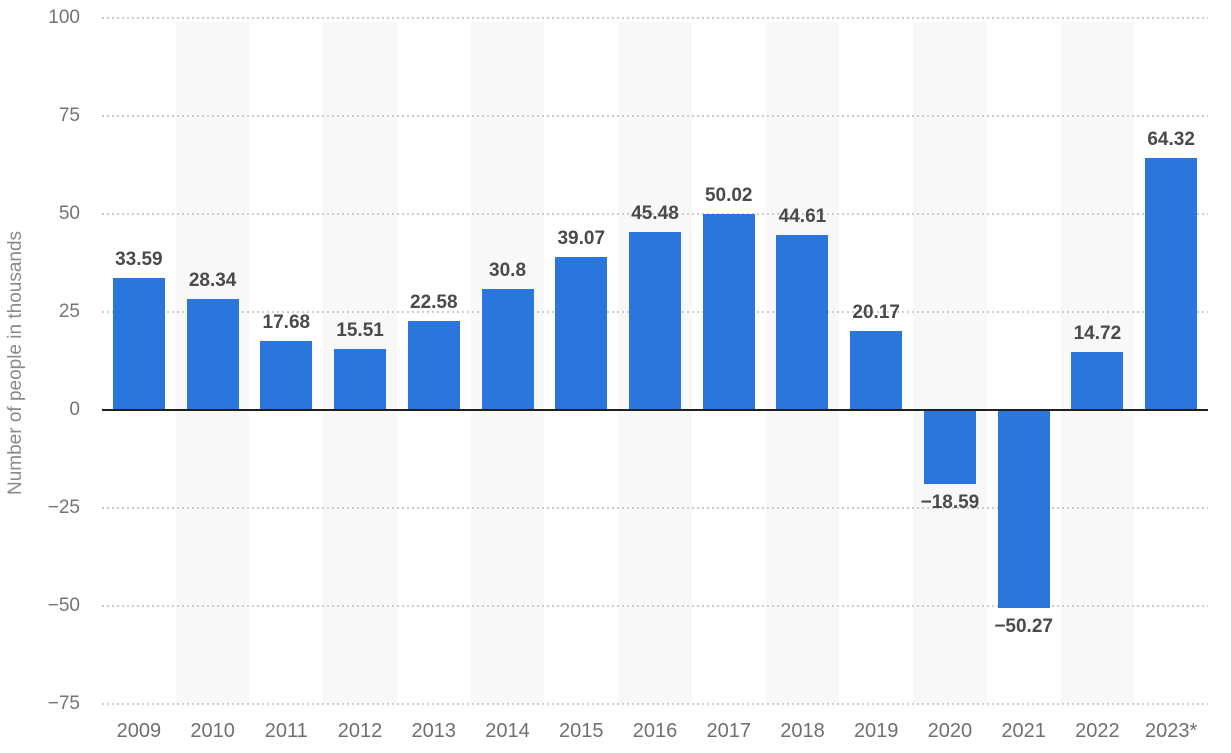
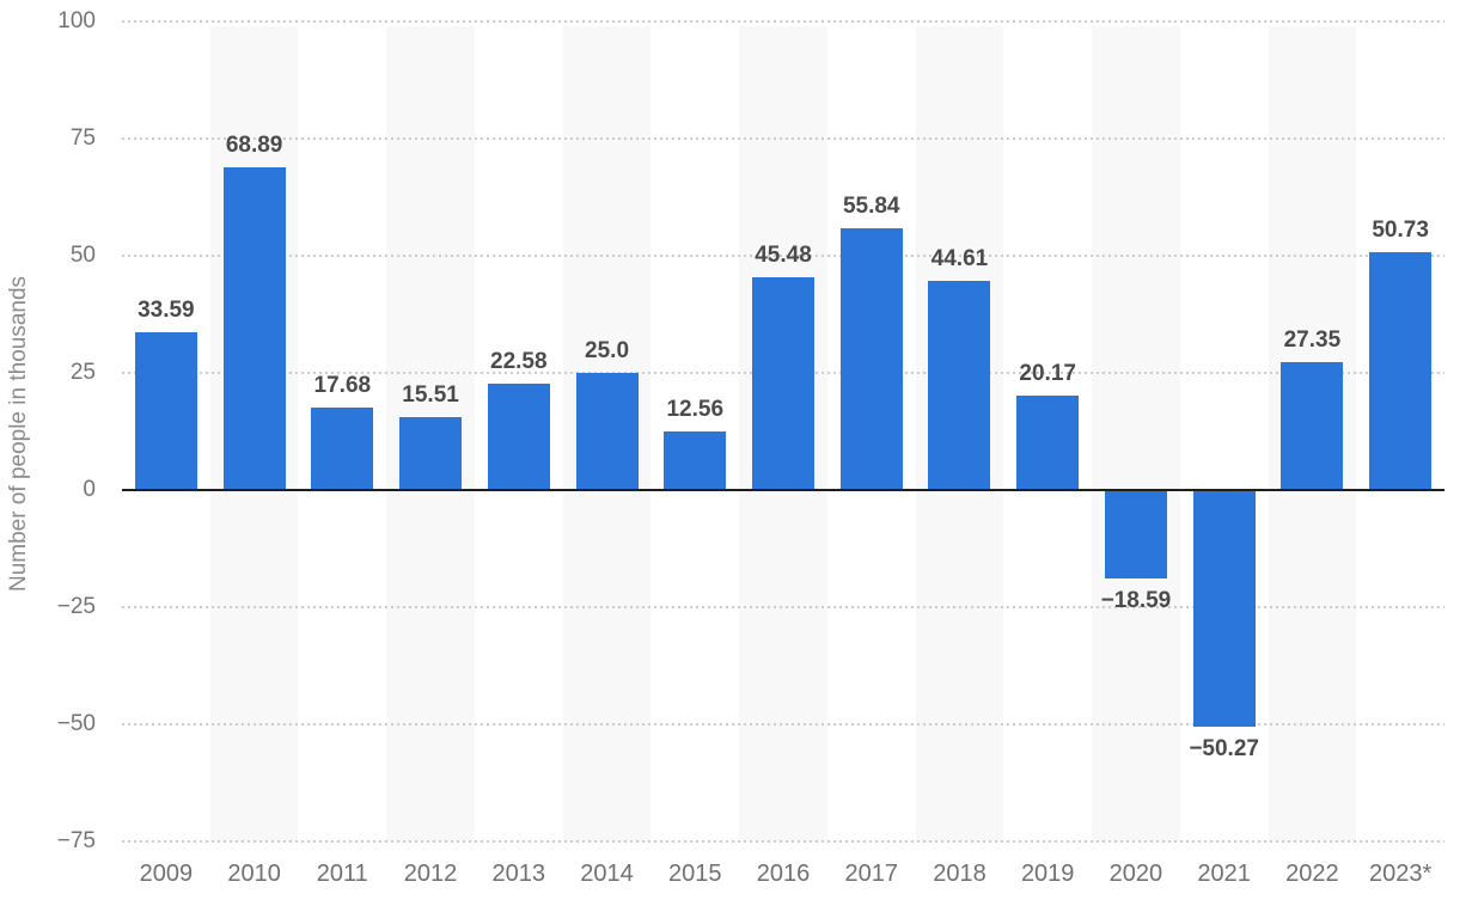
2010: 28.34 -> 68.89
2014: 30.8 -> 25.0
2015: 39.07 -> 12.56
2017: 50.02 -> 55.84
2022: 14.72 -> 27.35
2023*: 64.32 -> 50.73
